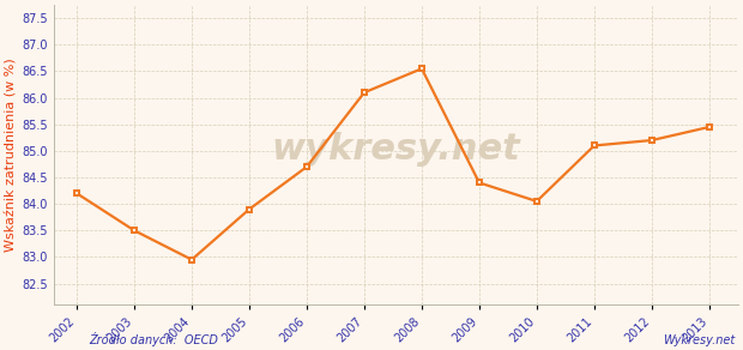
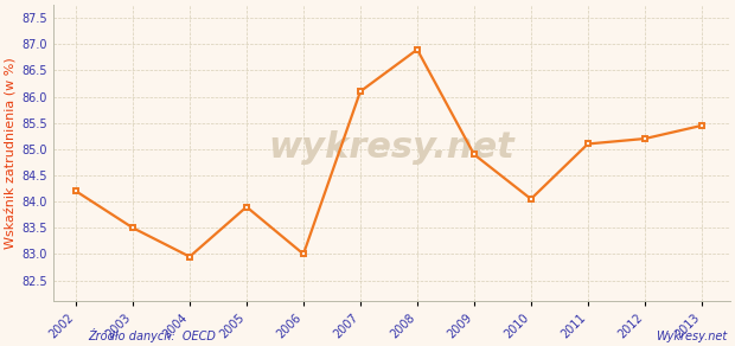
2006: 84.70 -> 83.00
2008: 86.55 -> 86.90
2009: 84.40 -> 84.90
